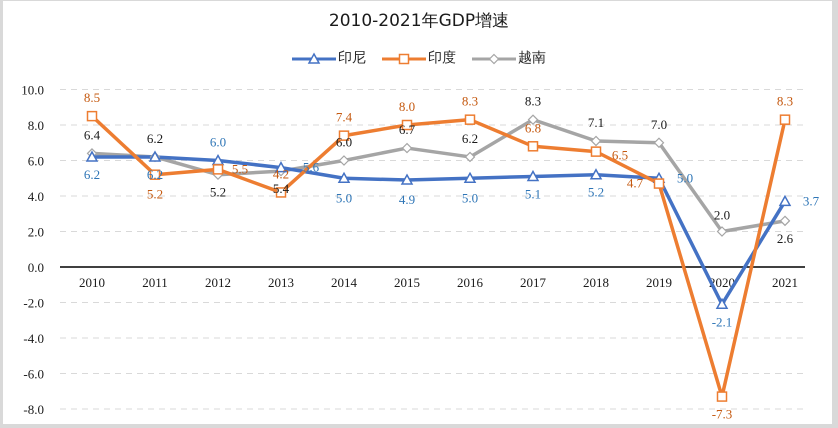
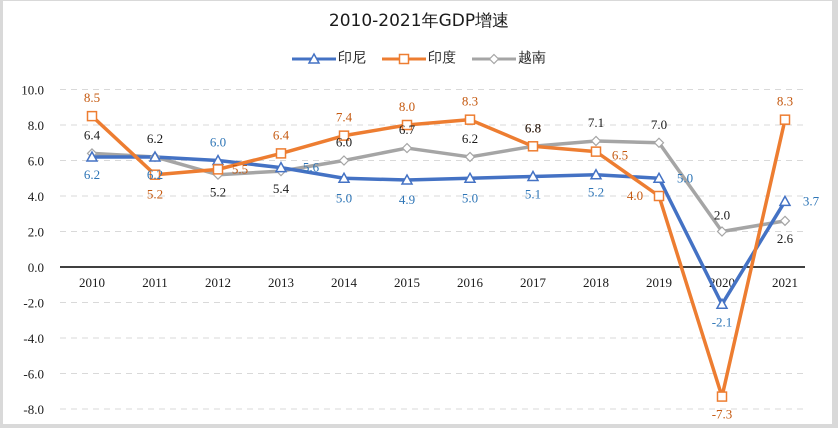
印度/2013: 4.2 -> 6.4
越南/2017: 8.3 -> 6.8
印度/2019: 4.7 -> 4.0
